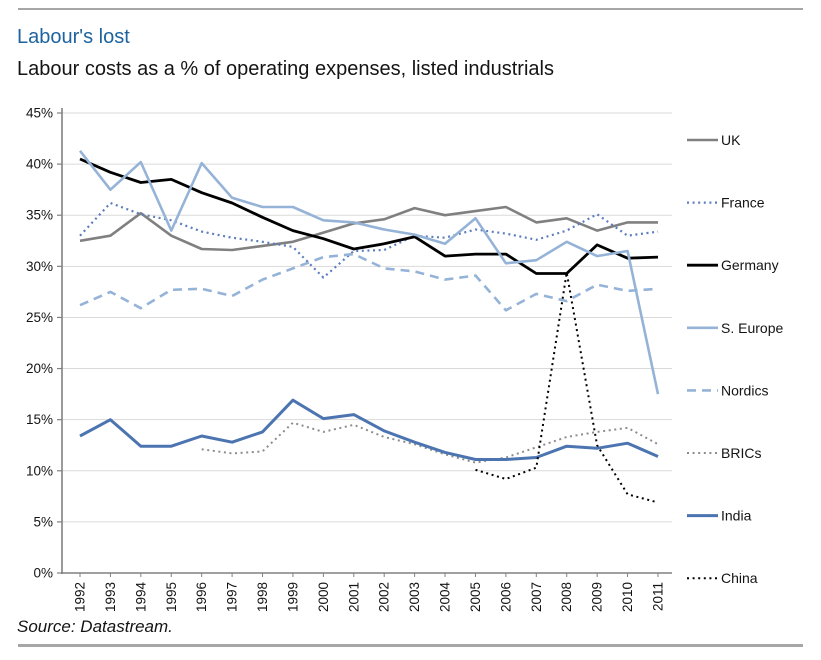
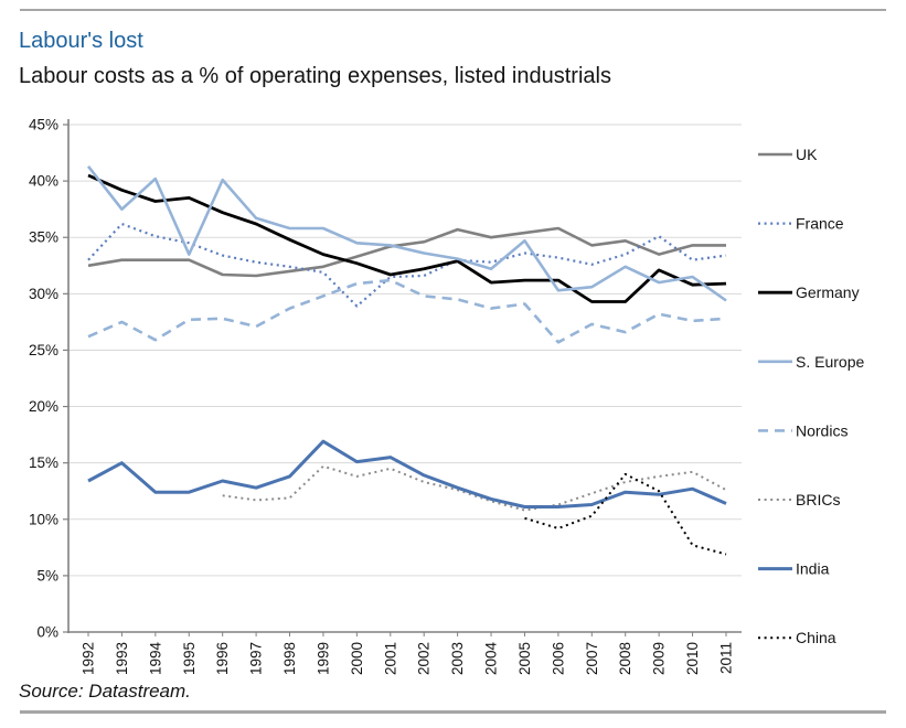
UK/1994: 35.2% -> 33.0%
China/2008: 29.4% -> 14.0%
S. Europe/2011: 17.5% -> 29.4%
